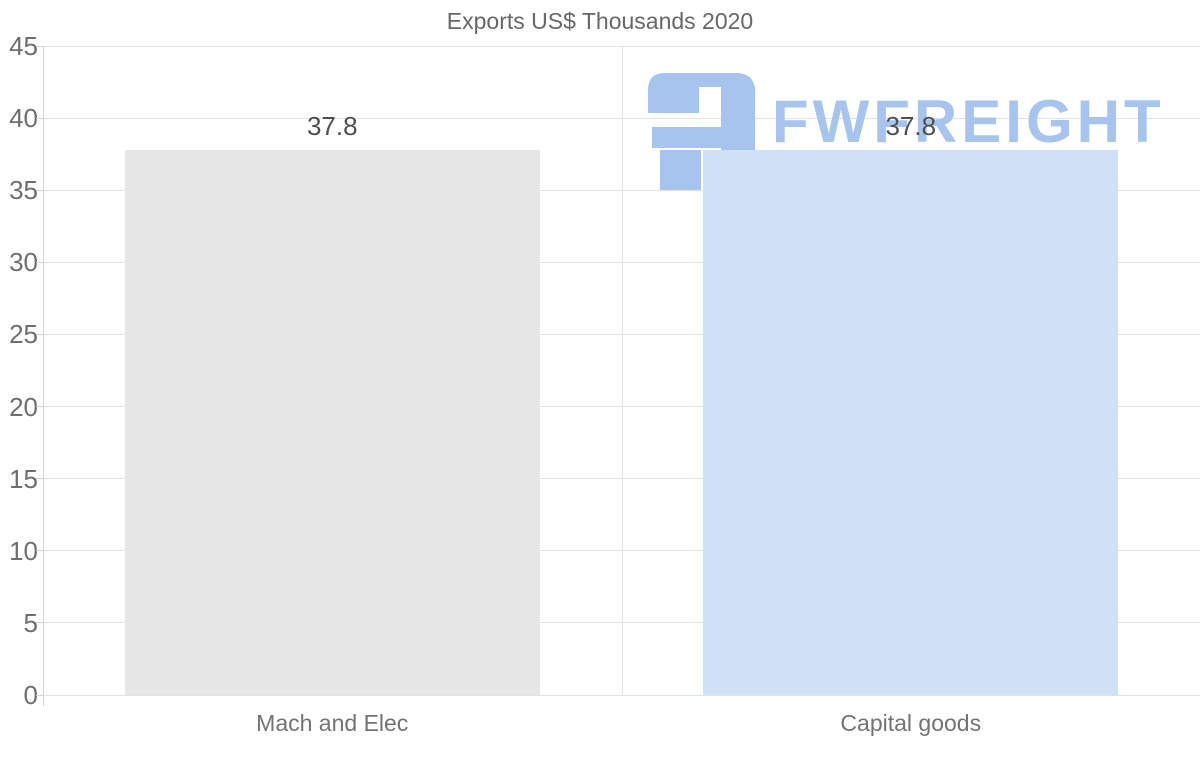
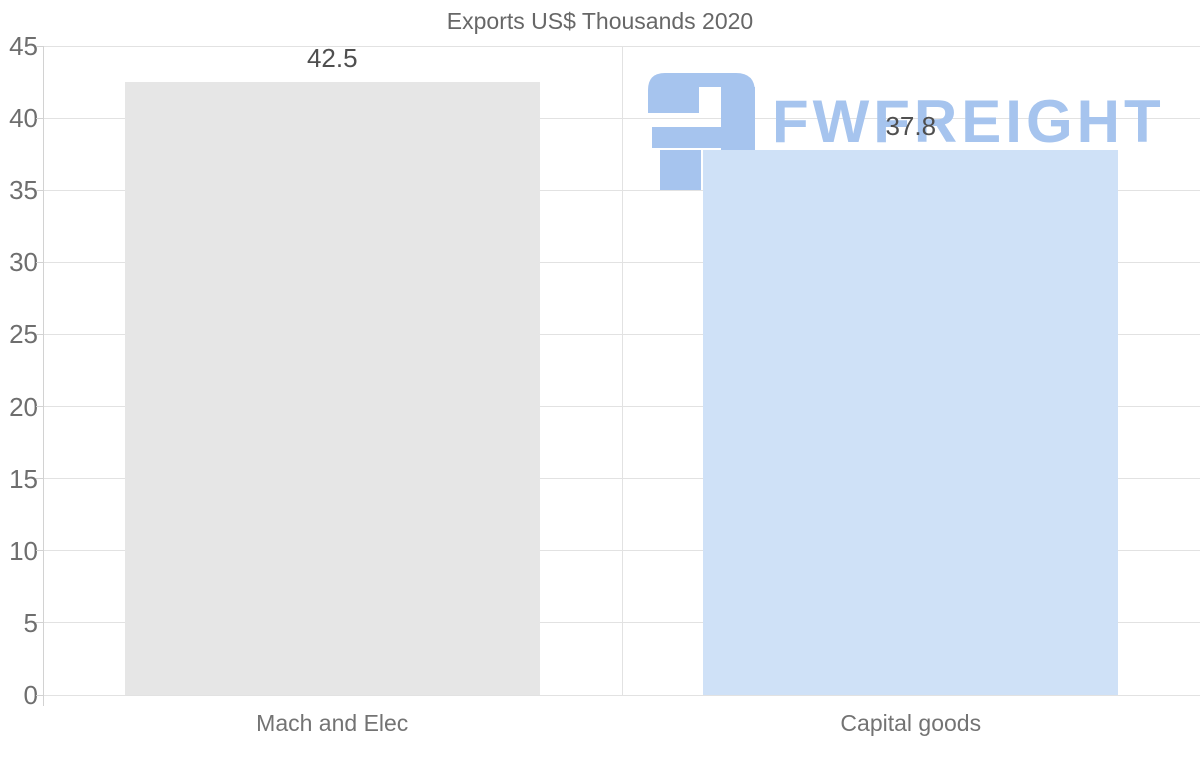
Mach and Elec: 37.8 -> 42.5
